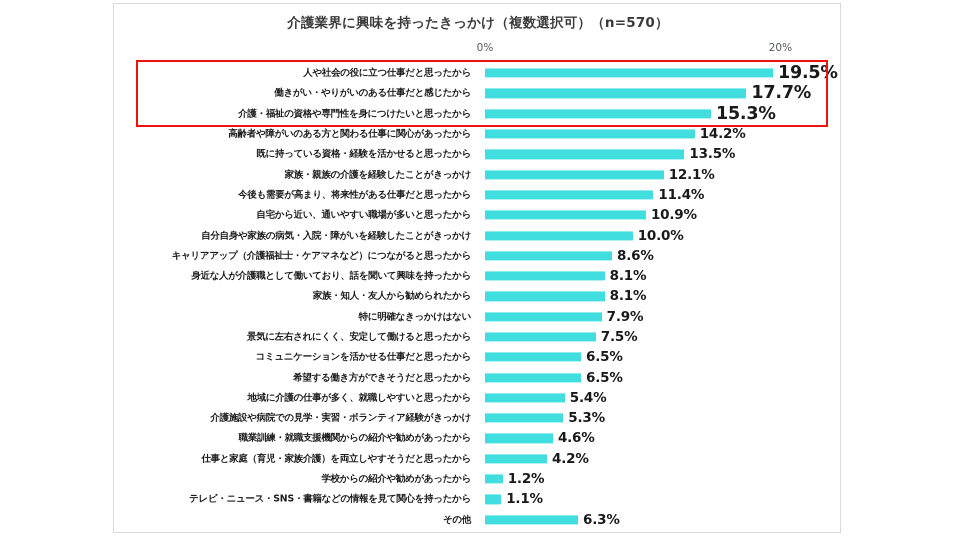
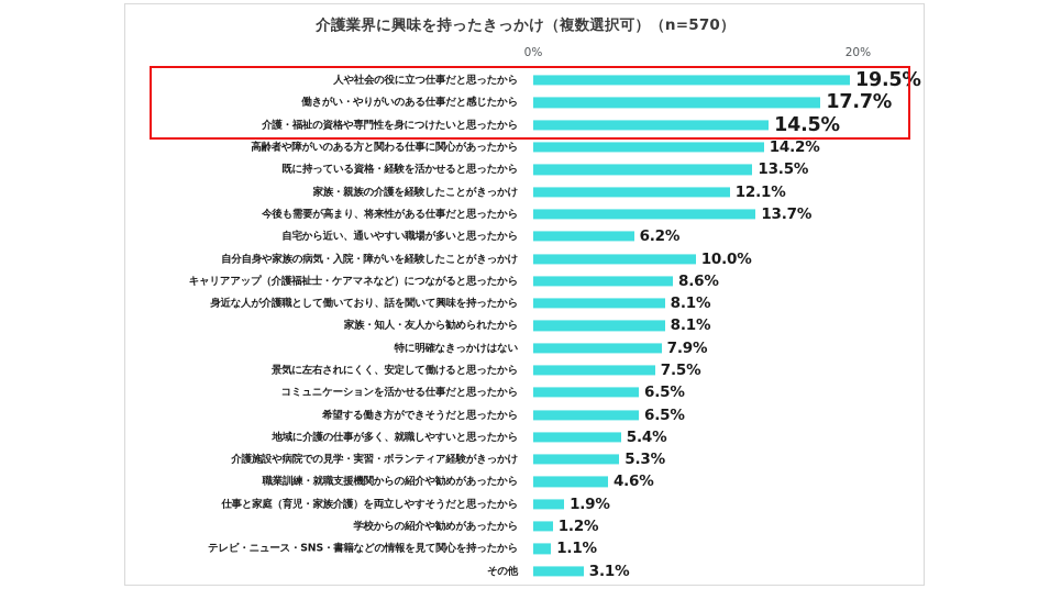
介護・福祉の資格や専門性を身につけたいと思ったから: 15.3% -> 14.5%
今後も需要が高まり、将来性がある仕事だと思ったから: 11.4% -> 13.7%
自宅から近い、通いやすい職場が多いと思ったから: 10.9% -> 6.2%
仕事と家庭（育児・家族介護）を両立しやすそうだと思ったから: 4.2% -> 1.9%
その他: 6.3% -> 3.1%
